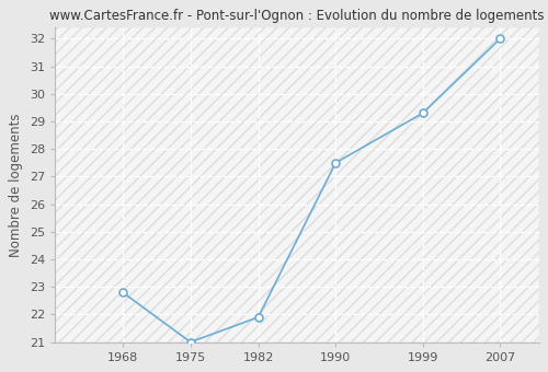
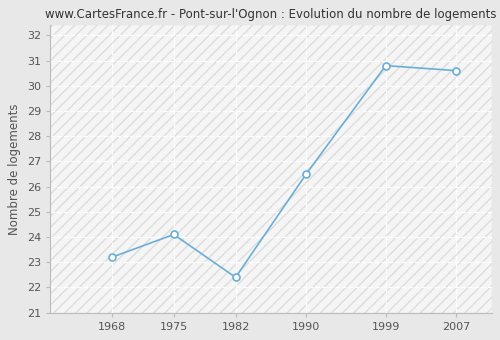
1968: 22.8 -> 23.2
1975: 21.0 -> 24.1
1982: 21.9 -> 22.4
1990: 27.5 -> 26.5
1999: 29.3 -> 30.8
2007: 32.0 -> 30.6
